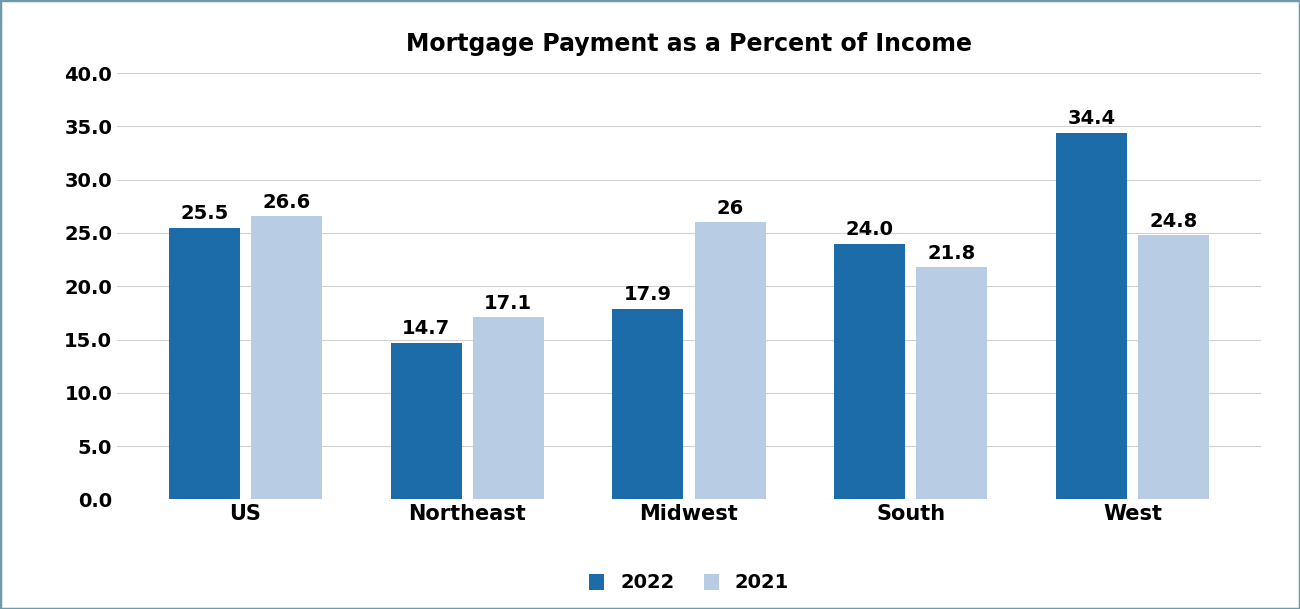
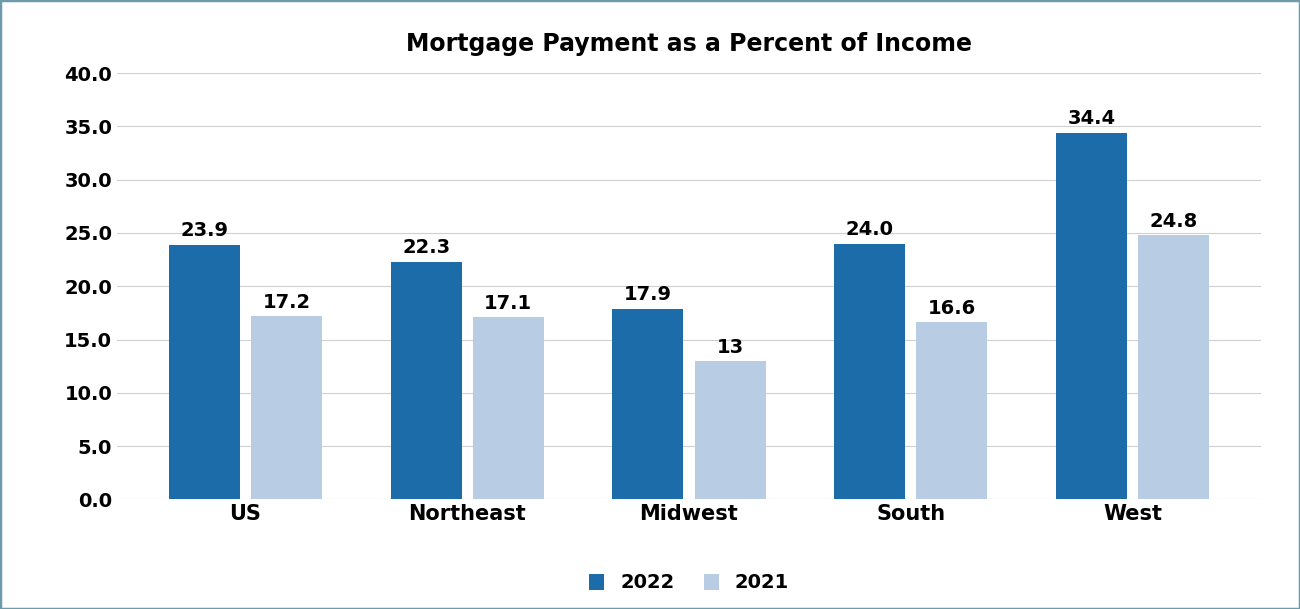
2022/US: 25.5 -> 23.9
2021/US: 26.6 -> 17.2
2022/Northeast: 14.7 -> 22.3
2021/Midwest: 26 -> 13
2021/South: 21.8 -> 16.6
